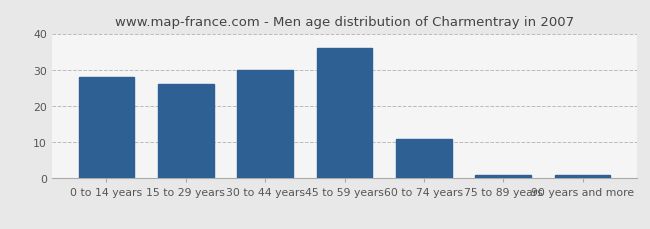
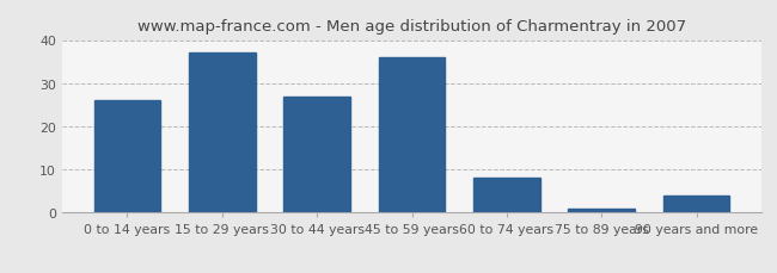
0 to 14 years: 28 -> 26
15 to 29 years: 26 -> 37
30 to 44 years: 30 -> 27
60 to 74 years: 11 -> 8
90 years and more: 1 -> 4
